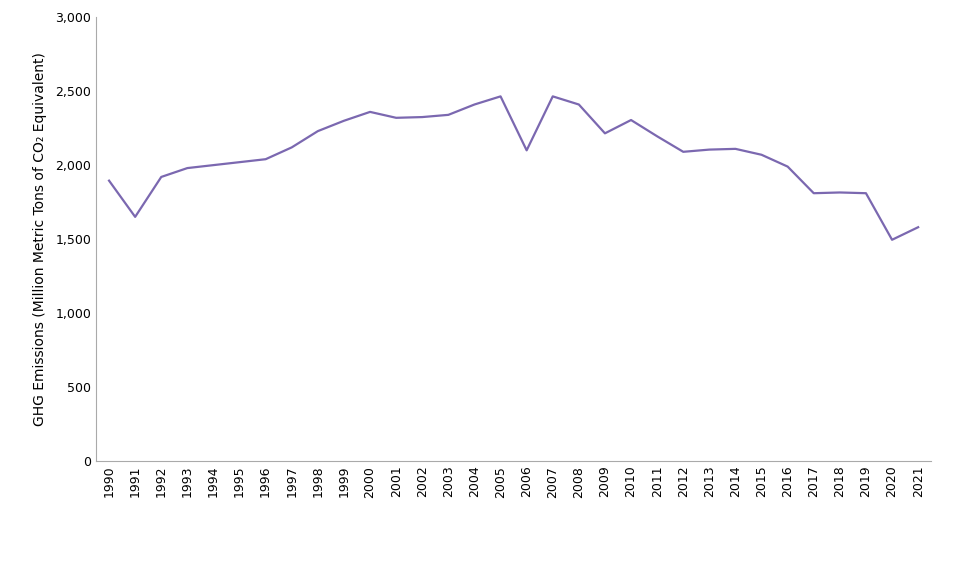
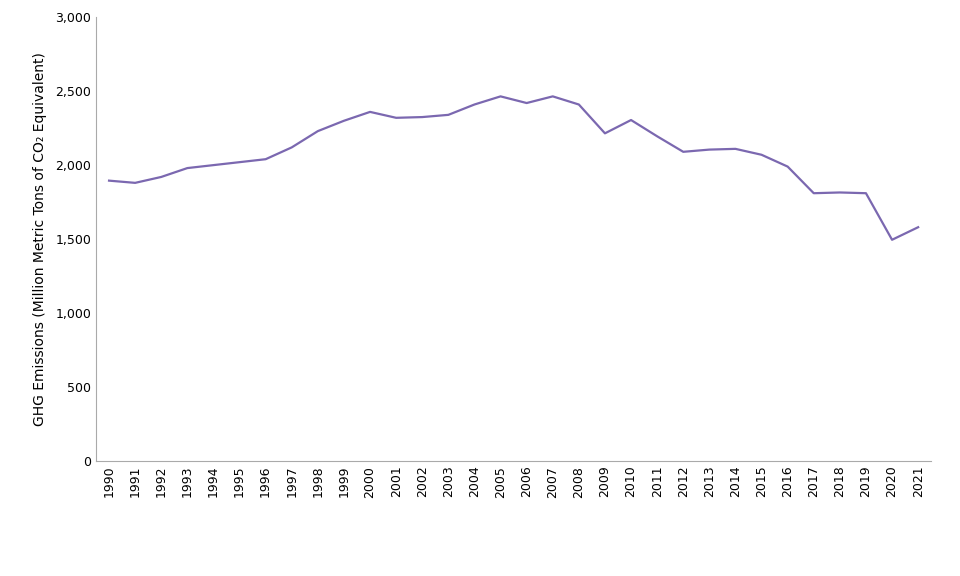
1991: 1,650 -> 1,880
2006: 2,100 -> 2,420
